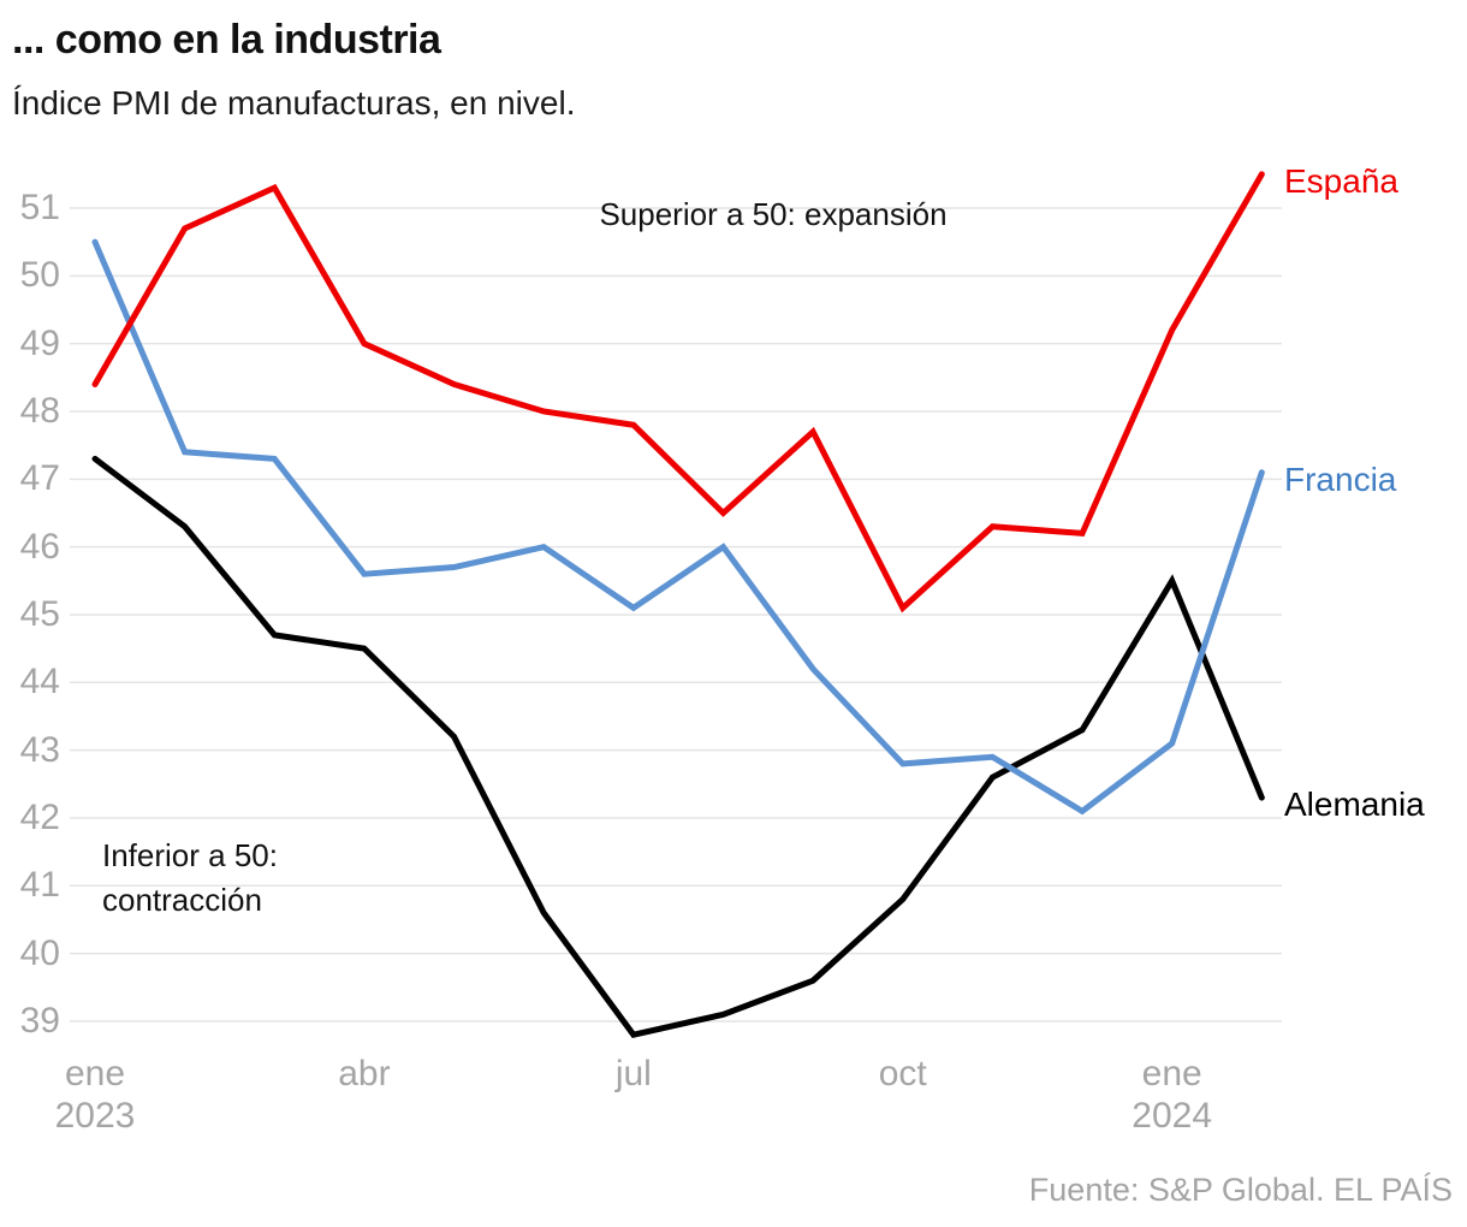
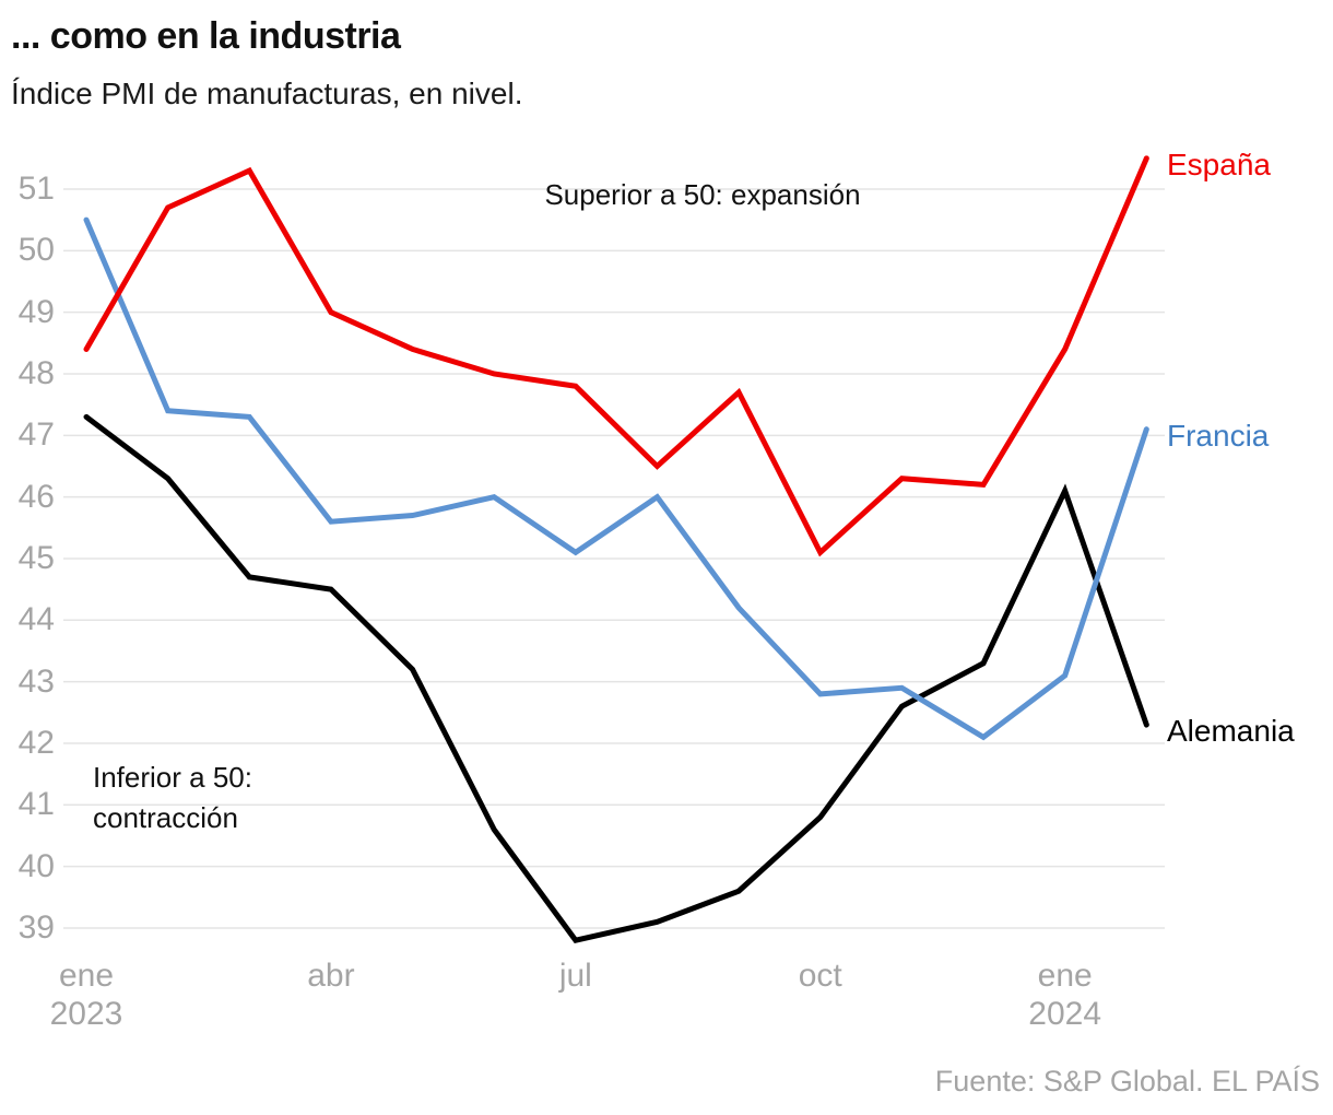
España/ene 2024: 49.2 -> 48.4
Alemania/ene 2024: 45.5 -> 46.1
